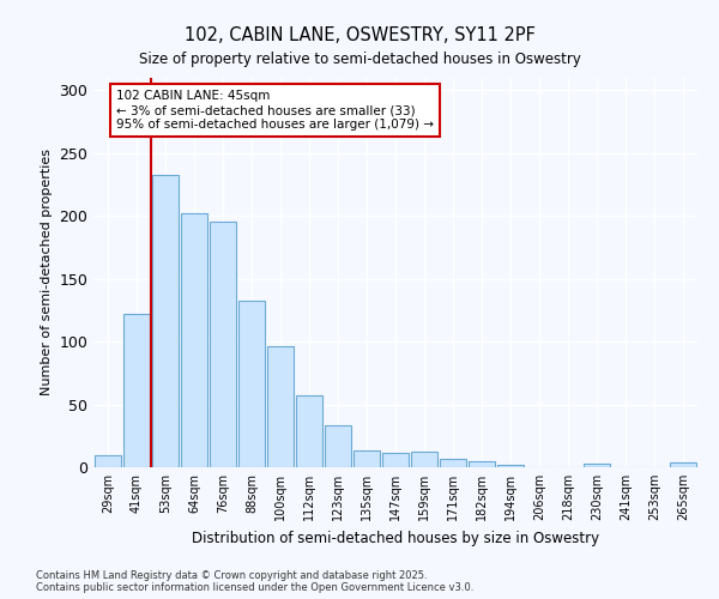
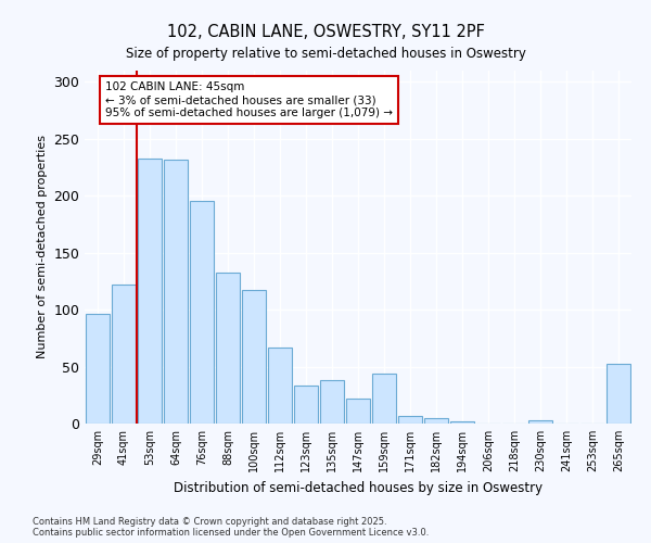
29sqm: 10 -> 96
64sqm: 202 -> 232
100sqm: 96 -> 117
112sqm: 57 -> 67
135sqm: 13 -> 38
147sqm: 11 -> 22
159sqm: 12 -> 44
265sqm: 4 -> 52
